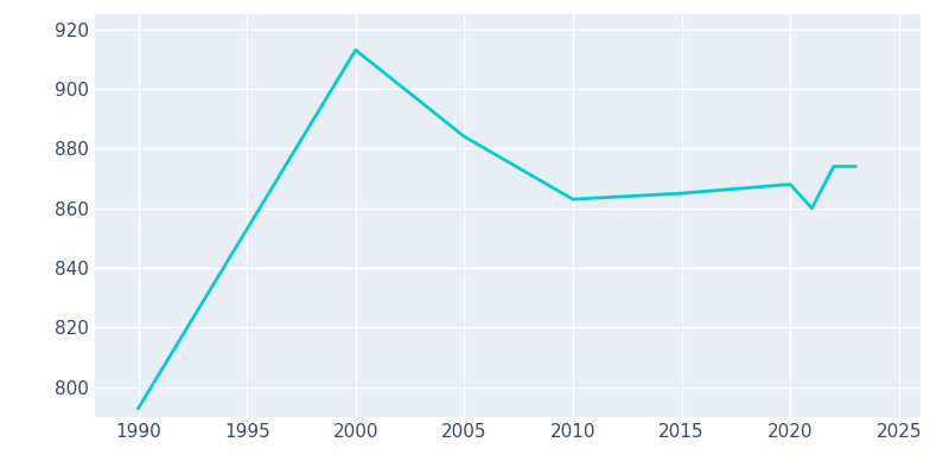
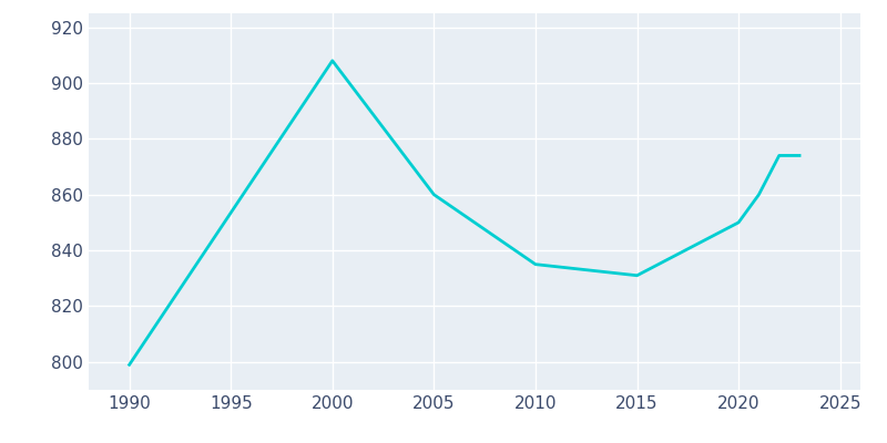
1990: 793 -> 799
2000: 913 -> 908
2005: 884 -> 860
2010: 863 -> 835
2015: 865 -> 831
2020: 868 -> 850
